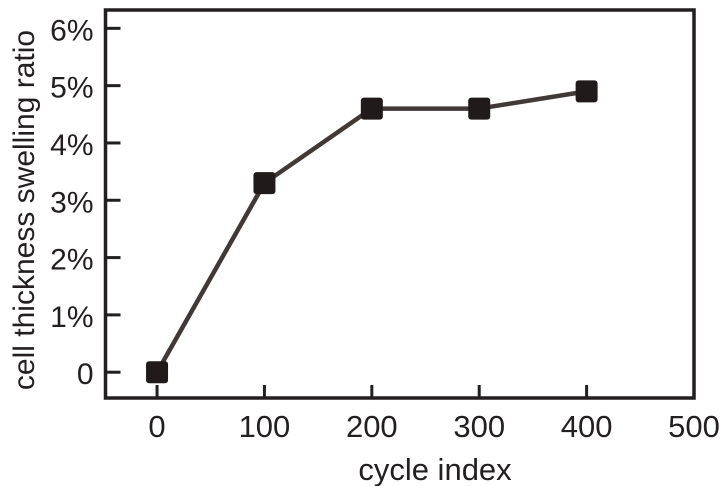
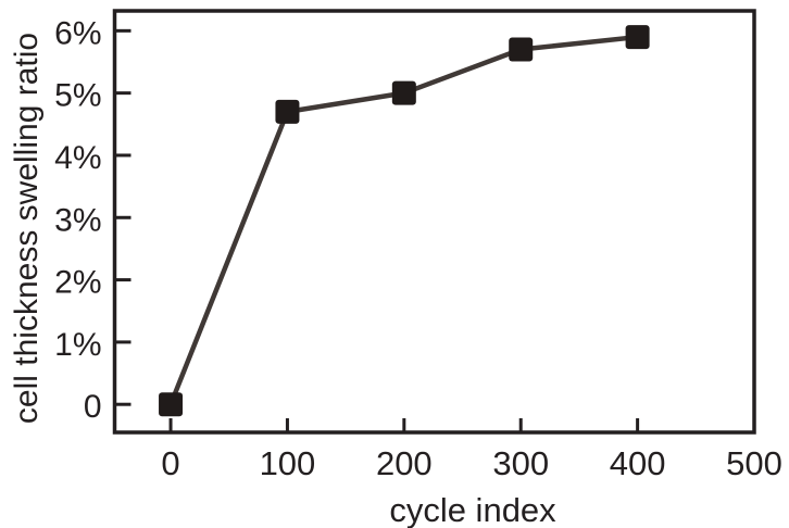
100: 3.3% -> 4.7%
200: 4.6% -> 5.0%
300: 4.6% -> 5.7%
400: 4.9% -> 5.9%
